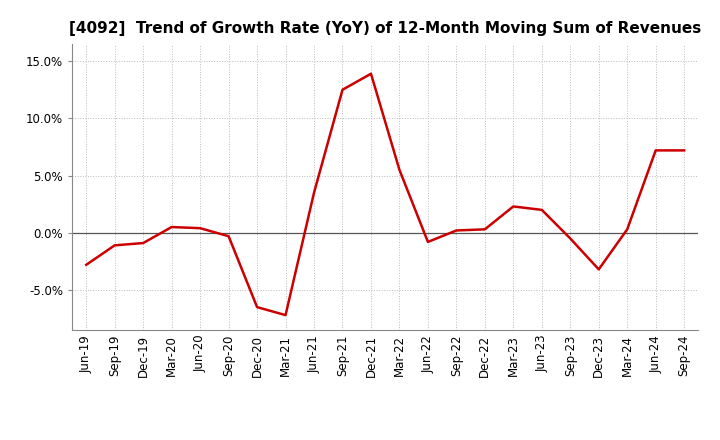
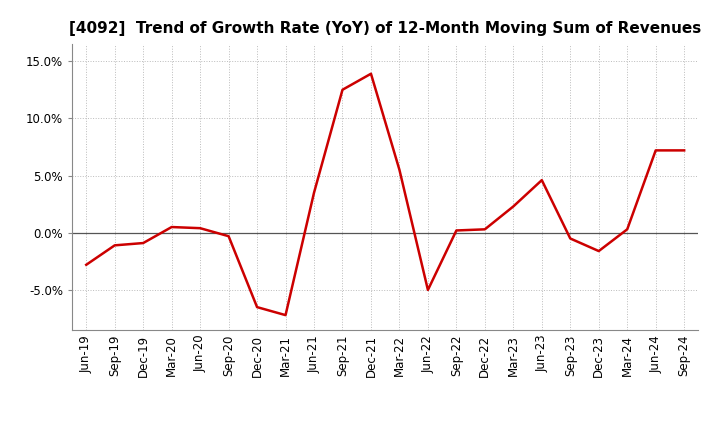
Jun-22: -0.8% -> -5.0%
Jun-23: 2.0% -> 4.6%
Dec-23: -3.2% -> -1.6%
